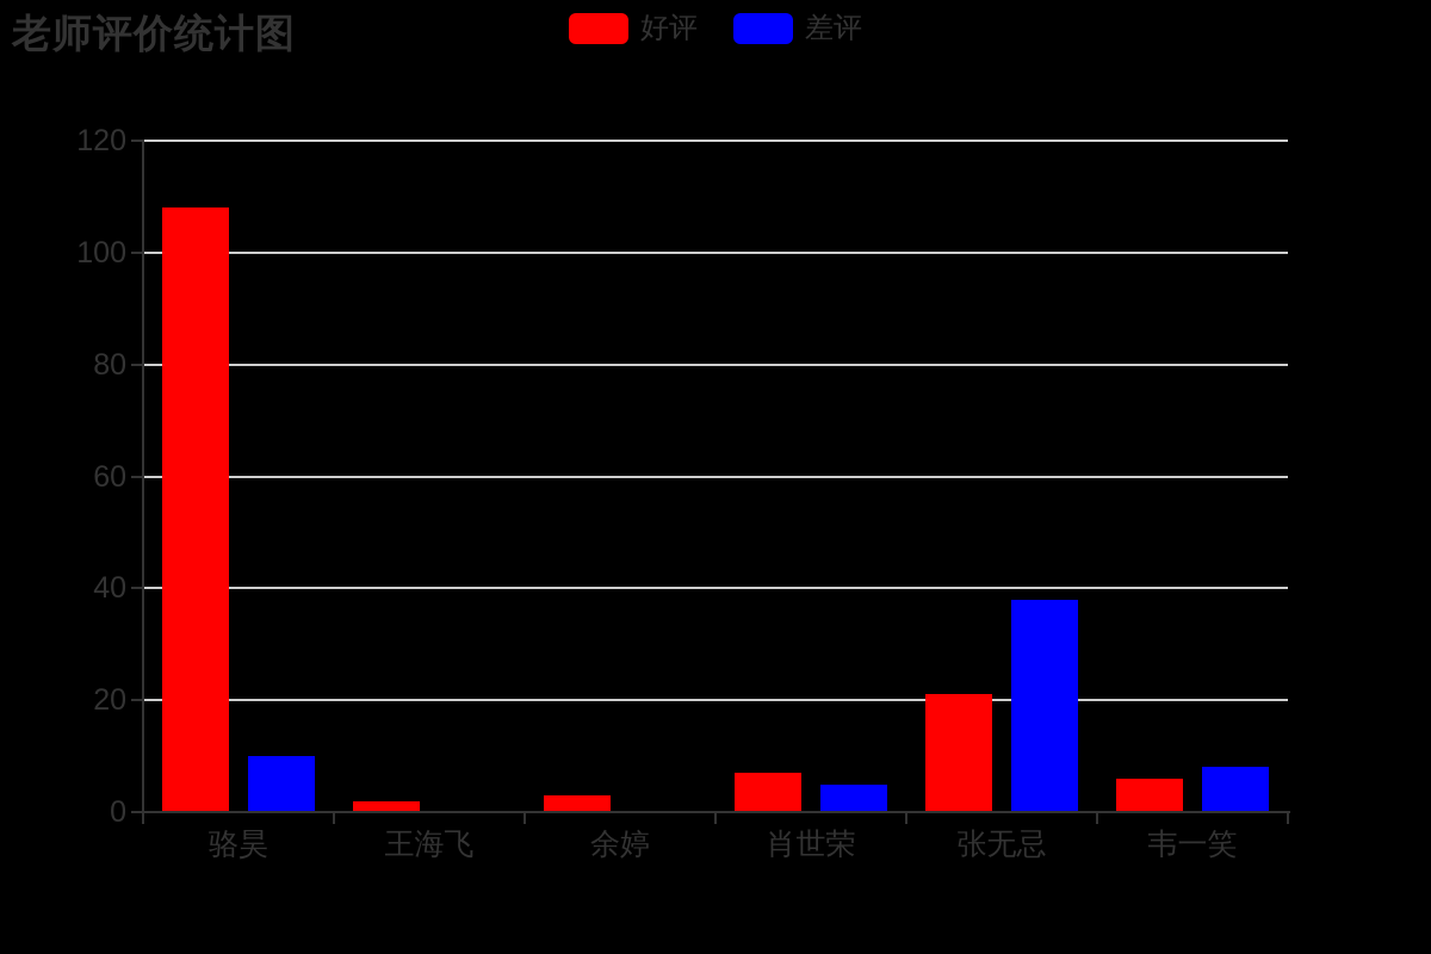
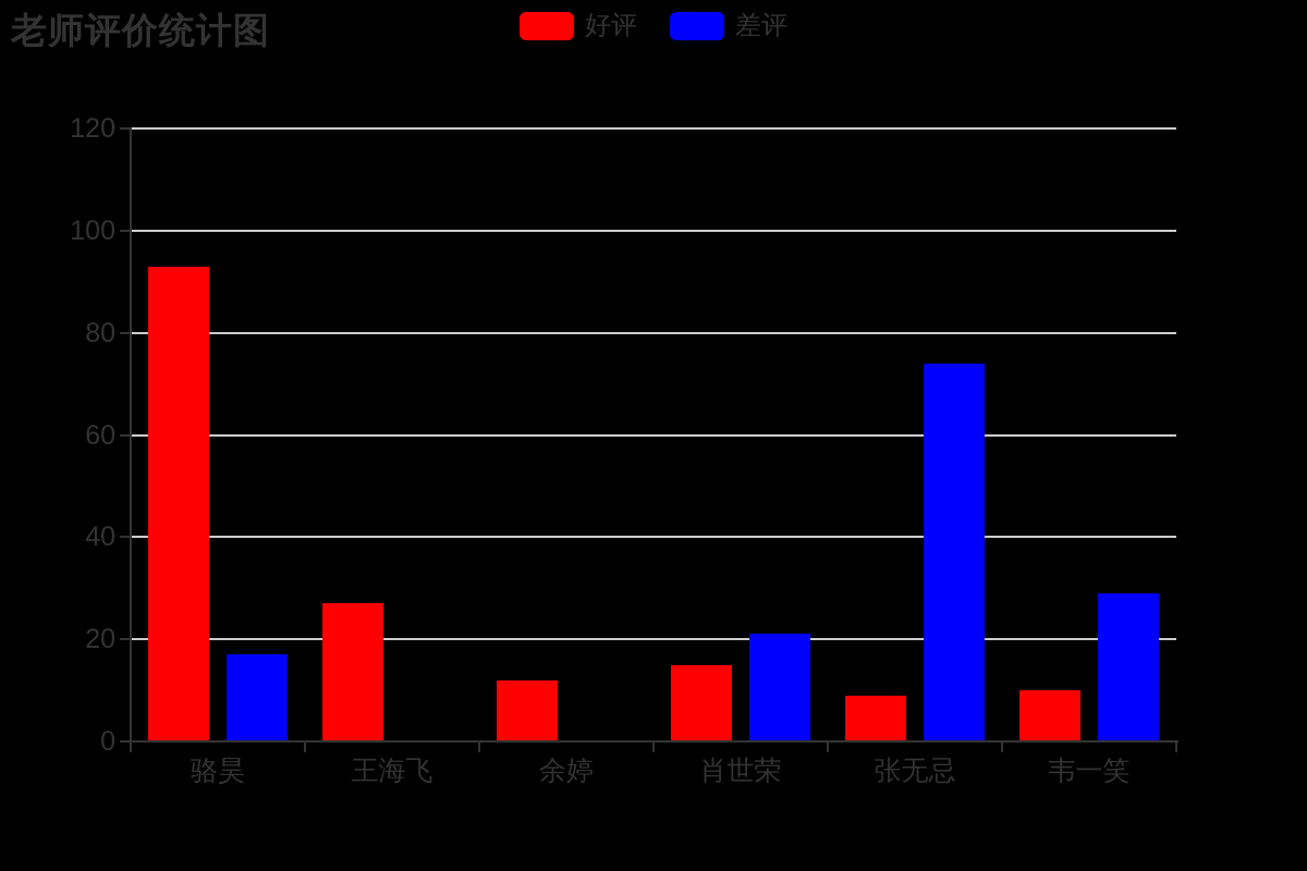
好评/骆昊: 108 -> 93
差评/骆昊: 10 -> 17
好评/王海飞: 2 -> 27
好评/余婷: 3 -> 12
好评/肖世荣: 7 -> 15
差评/肖世荣: 5 -> 21
好评/张无忌: 21 -> 9
差评/张无忌: 38 -> 74
好评/韦一笑: 6 -> 10
差评/韦一笑: 8 -> 29
